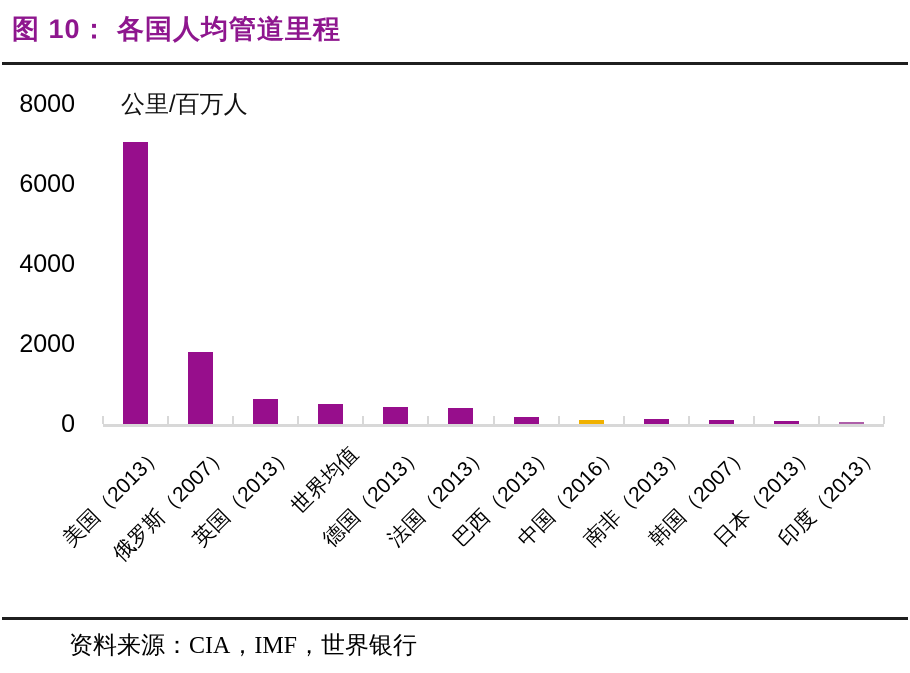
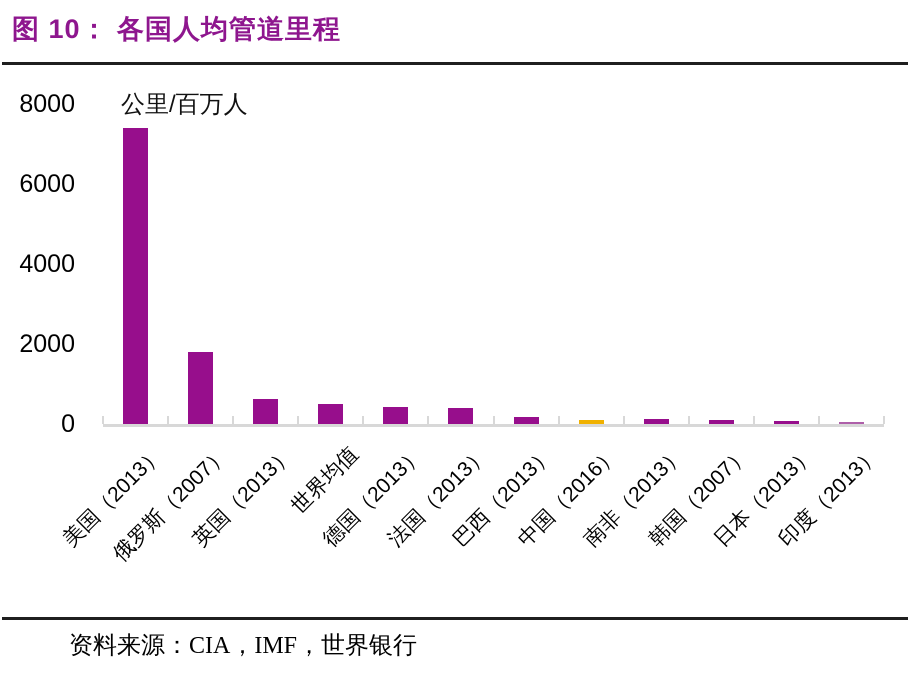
美国（2013）: 7000 -> 7400
